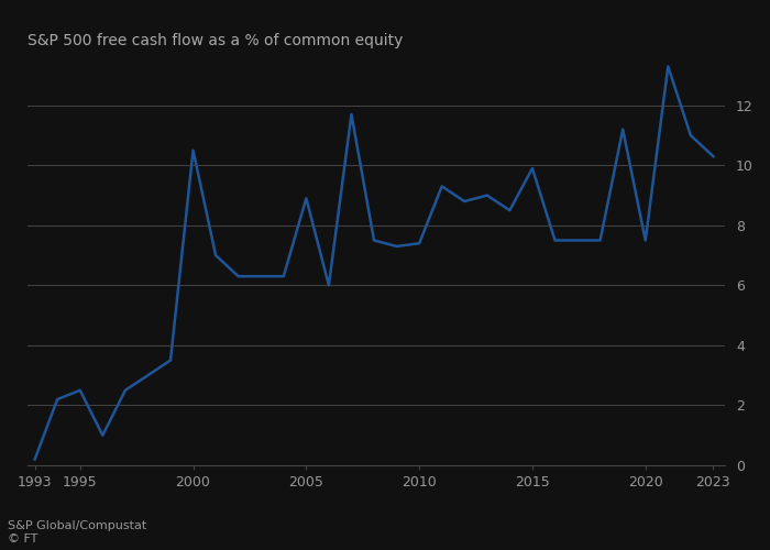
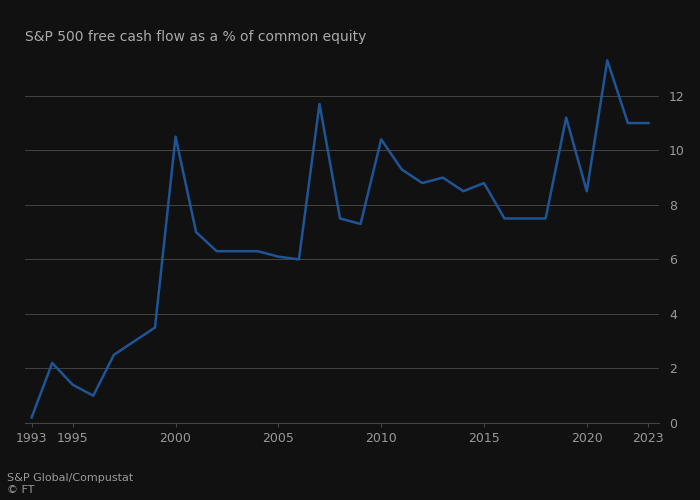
1995: 2.5 -> 1.4
2005: 8.9 -> 6.1
2010: 7.4 -> 10.4
2015: 9.9 -> 8.8
2020: 7.5 -> 8.5
2023: 10.3 -> 11.0
